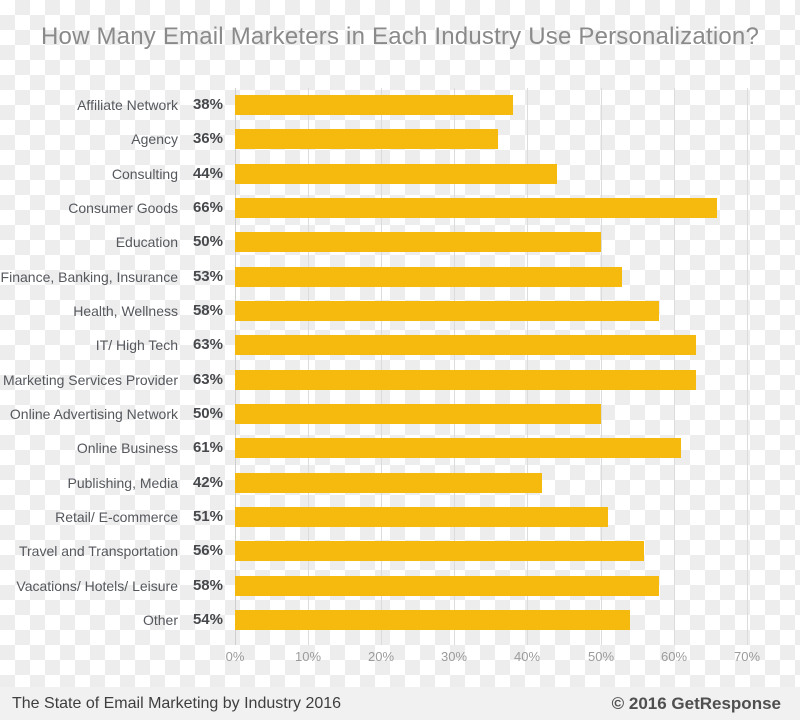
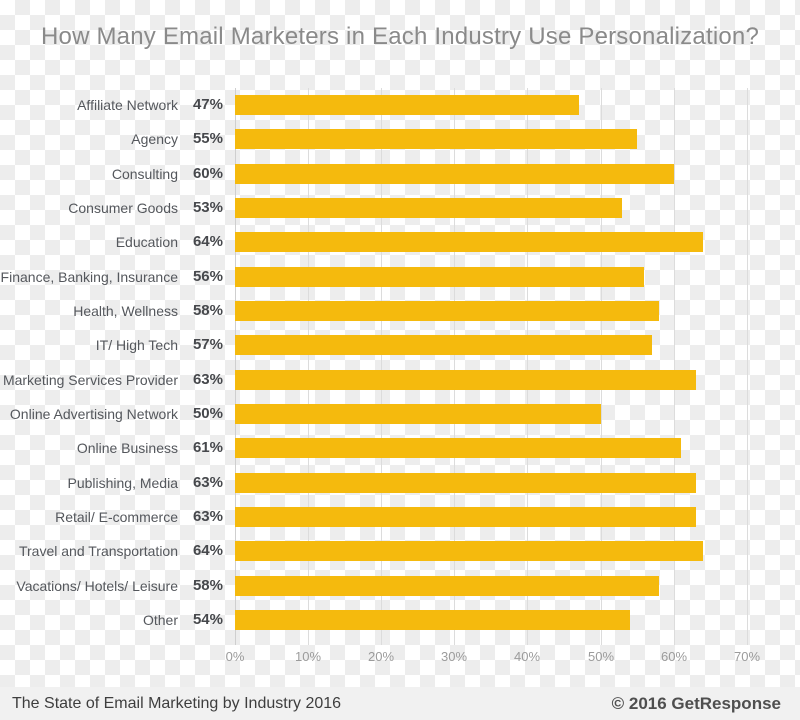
Affiliate Network: 38% -> 47%
Agency: 36% -> 55%
Consulting: 44% -> 60%
Consumer Goods: 66% -> 53%
Education: 50% -> 64%
Finance, Banking, Insurance: 53% -> 56%
IT/ High Tech: 63% -> 57%
Publishing, Media: 42% -> 63%
Retail/ E-commerce: 51% -> 63%
Travel and Transportation: 56% -> 64%
